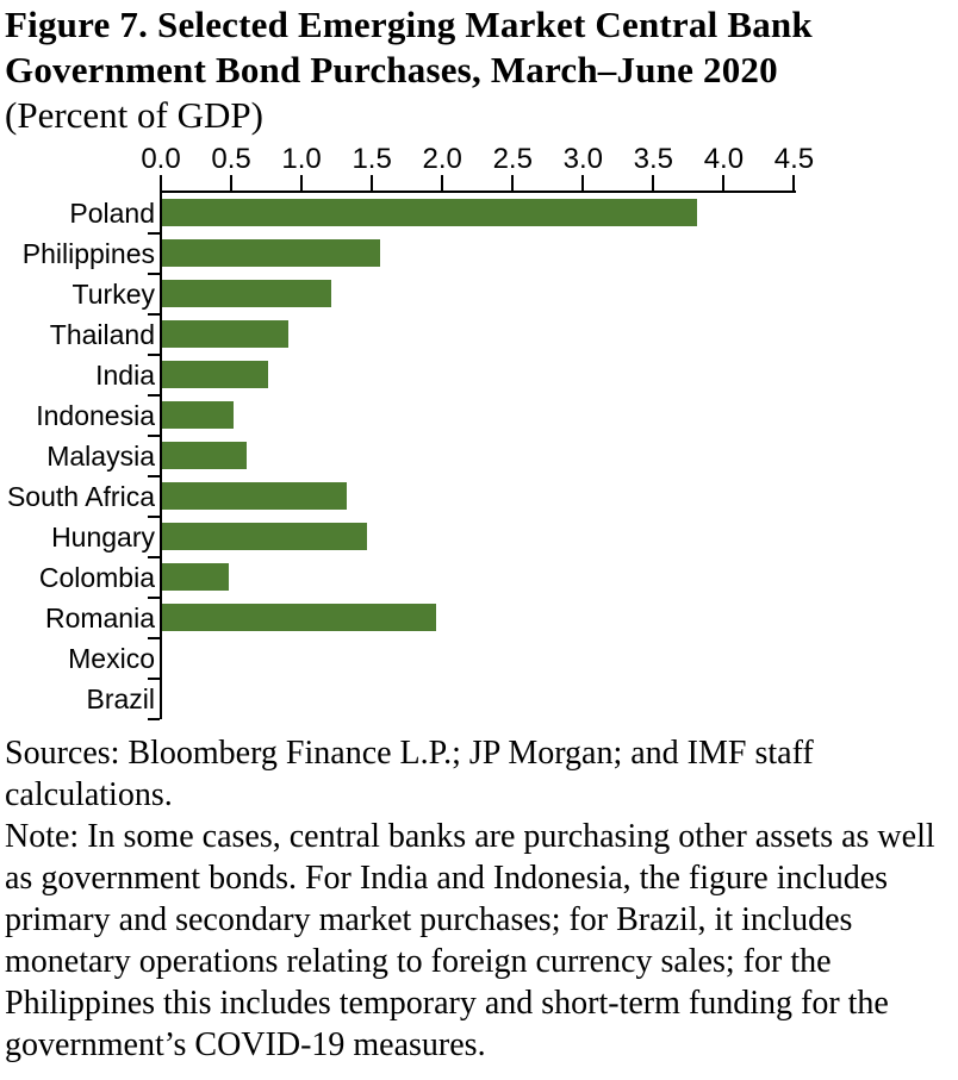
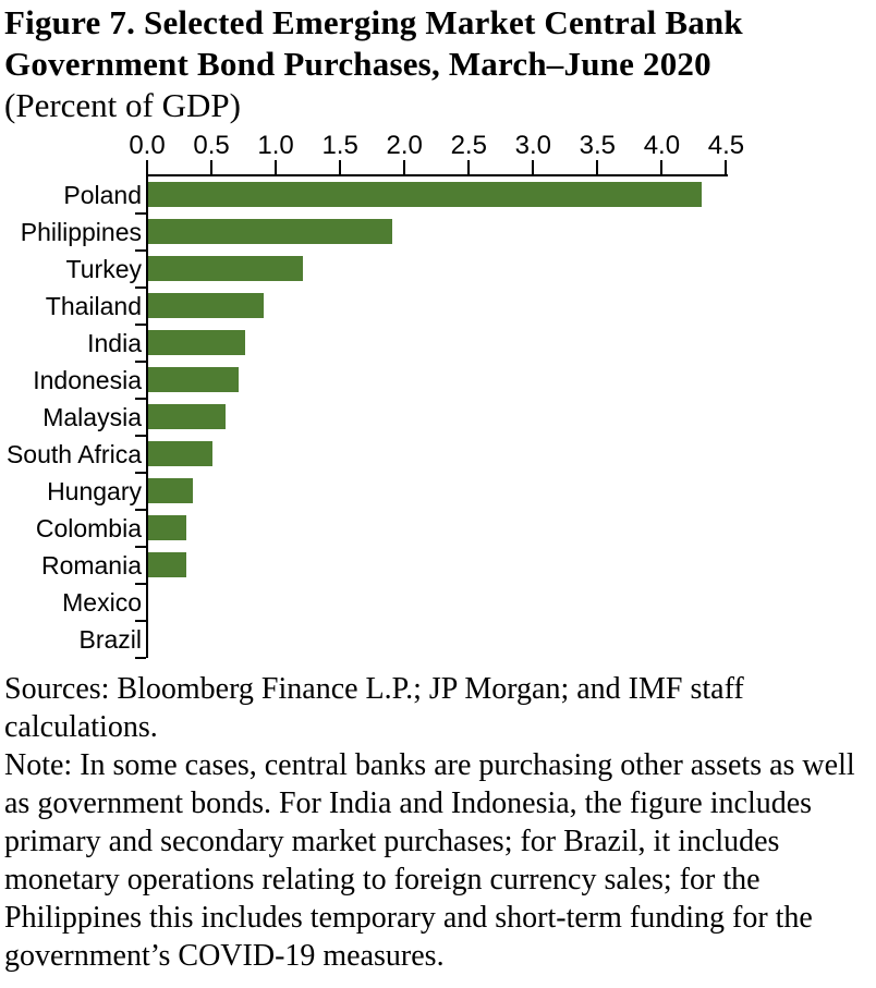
Poland: 3.80 -> 4.30
Philippines: 1.55 -> 1.90
Indonesia: 0.51 -> 0.70
South Africa: 1.31 -> 0.50
Hungary: 1.46 -> 0.35
Colombia: 0.47 -> 0.30
Romania: 1.95 -> 0.30
